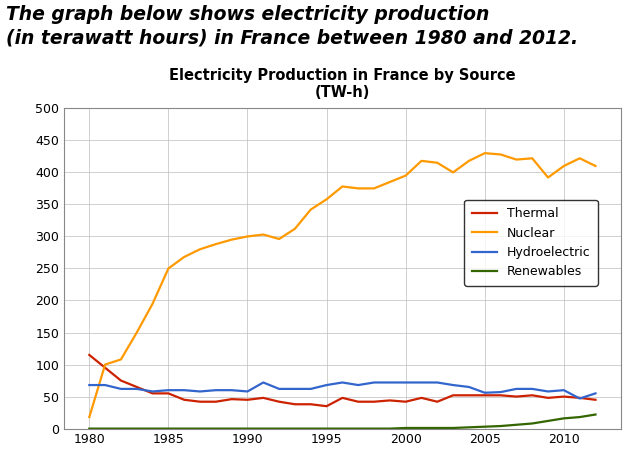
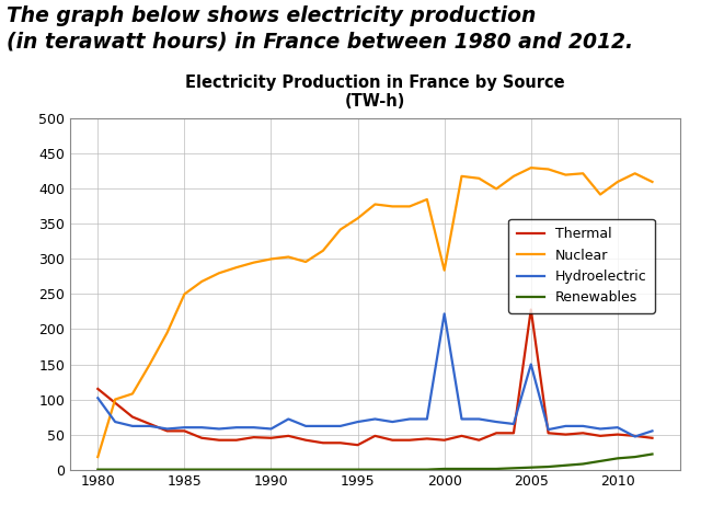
Hydroelectric/1980: 68 -> 102
Nuclear/2000: 395 -> 284
Hydroelectric/2000: 72 -> 222
Thermal/2005: 52 -> 228
Hydroelectric/2005: 56 -> 150
